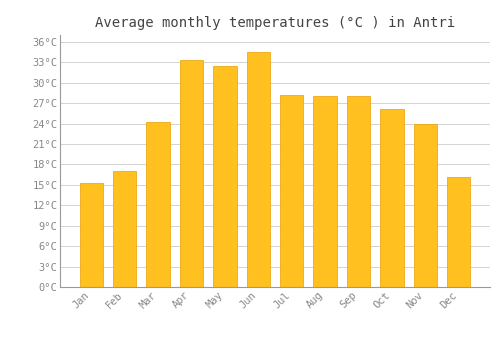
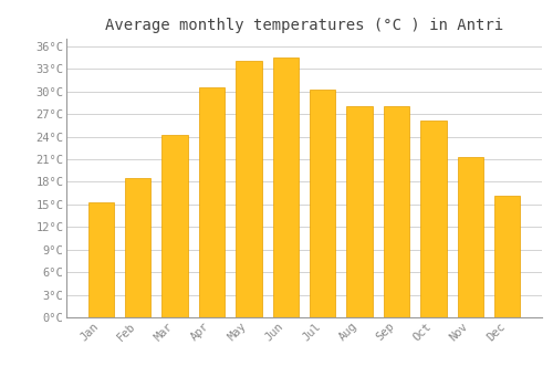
Feb: 17.0°C -> 18.5°C
Apr: 33.4°C -> 30.5°C
May: 32.4°C -> 34.0°C
Jul: 28.2°C -> 30.3°C
Nov: 24.0°C -> 21.3°C
